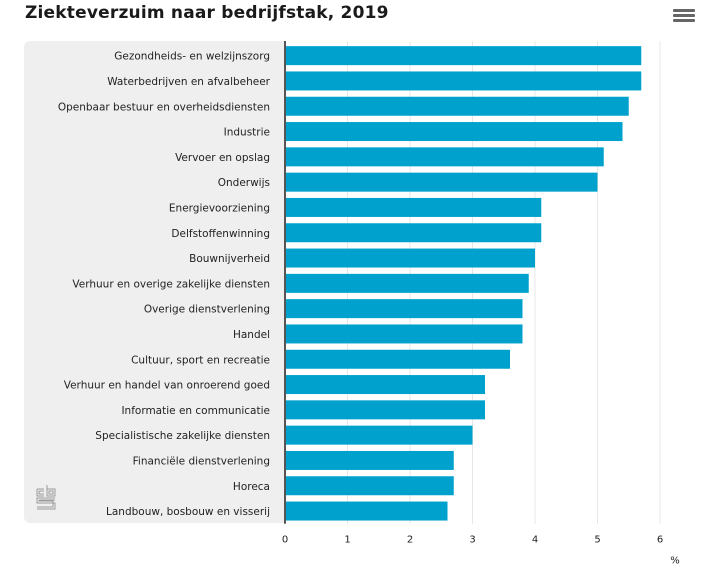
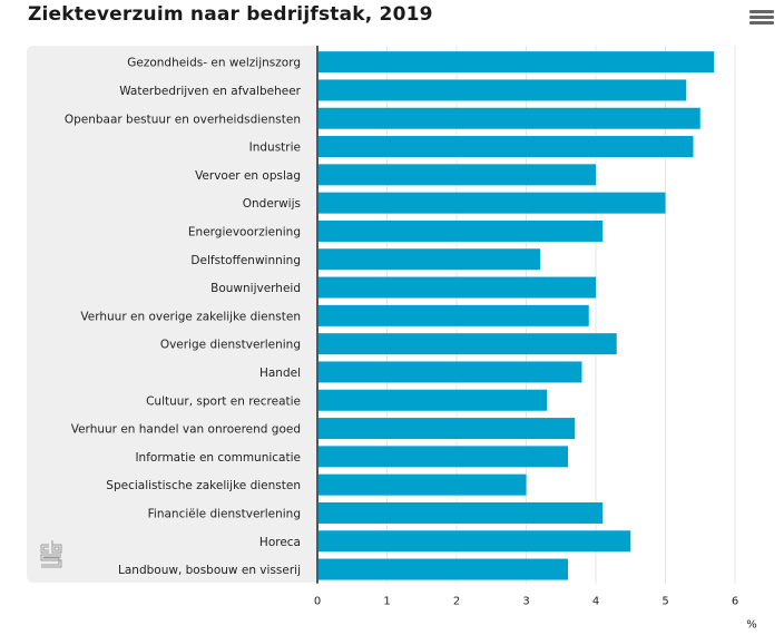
Waterbedrijven en afvalbeheer: 5.7 -> 5.3
Vervoer en opslag: 5.1 -> 4.0
Delfstoffenwinning: 4.1 -> 3.2
Overige dienstverlening: 3.8 -> 4.3
Cultuur, sport en recreatie: 3.6 -> 3.3
Verhuur en handel van onroerend goed: 3.2 -> 3.7
Informatie en communicatie: 3.2 -> 3.6
Financiële dienstverlening: 2.7 -> 4.1
Horeca: 2.7 -> 4.5
Landbouw, bosbouw en visserij: 2.6 -> 3.6
